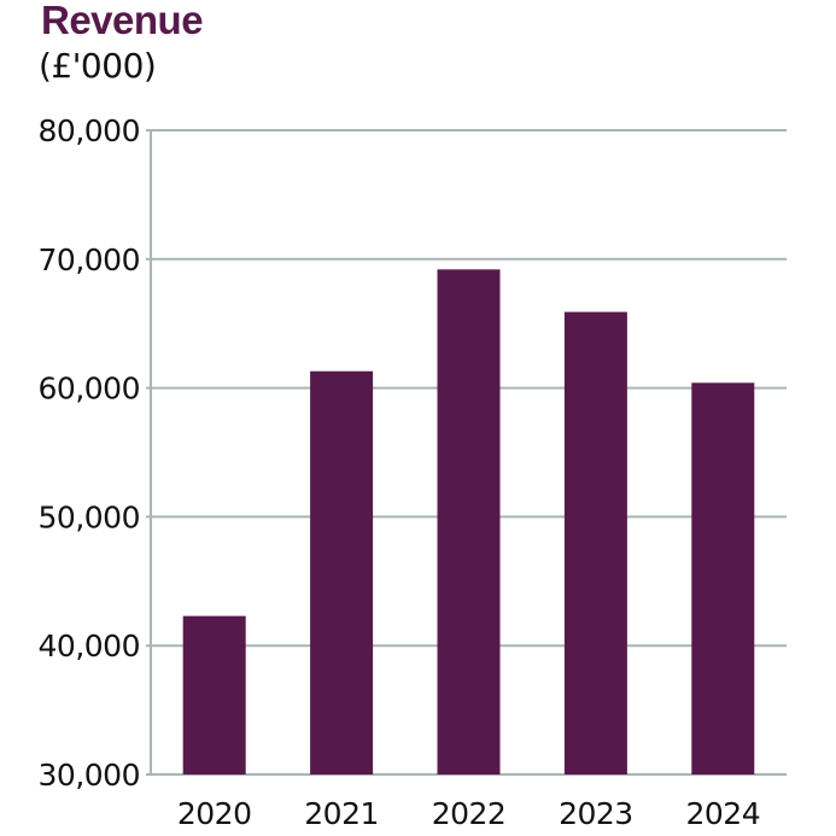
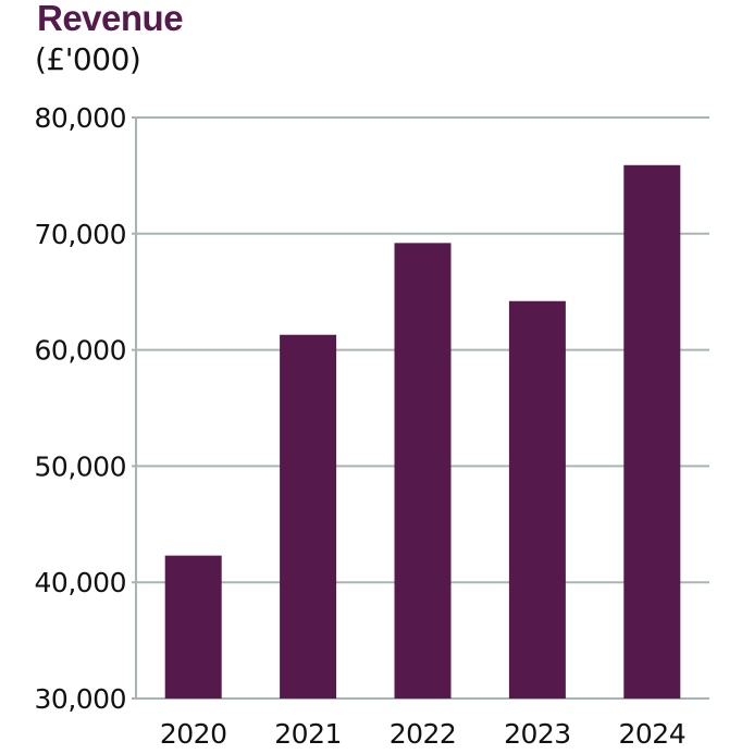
2023: 65900 -> 64200
2024: 60400 -> 75900
